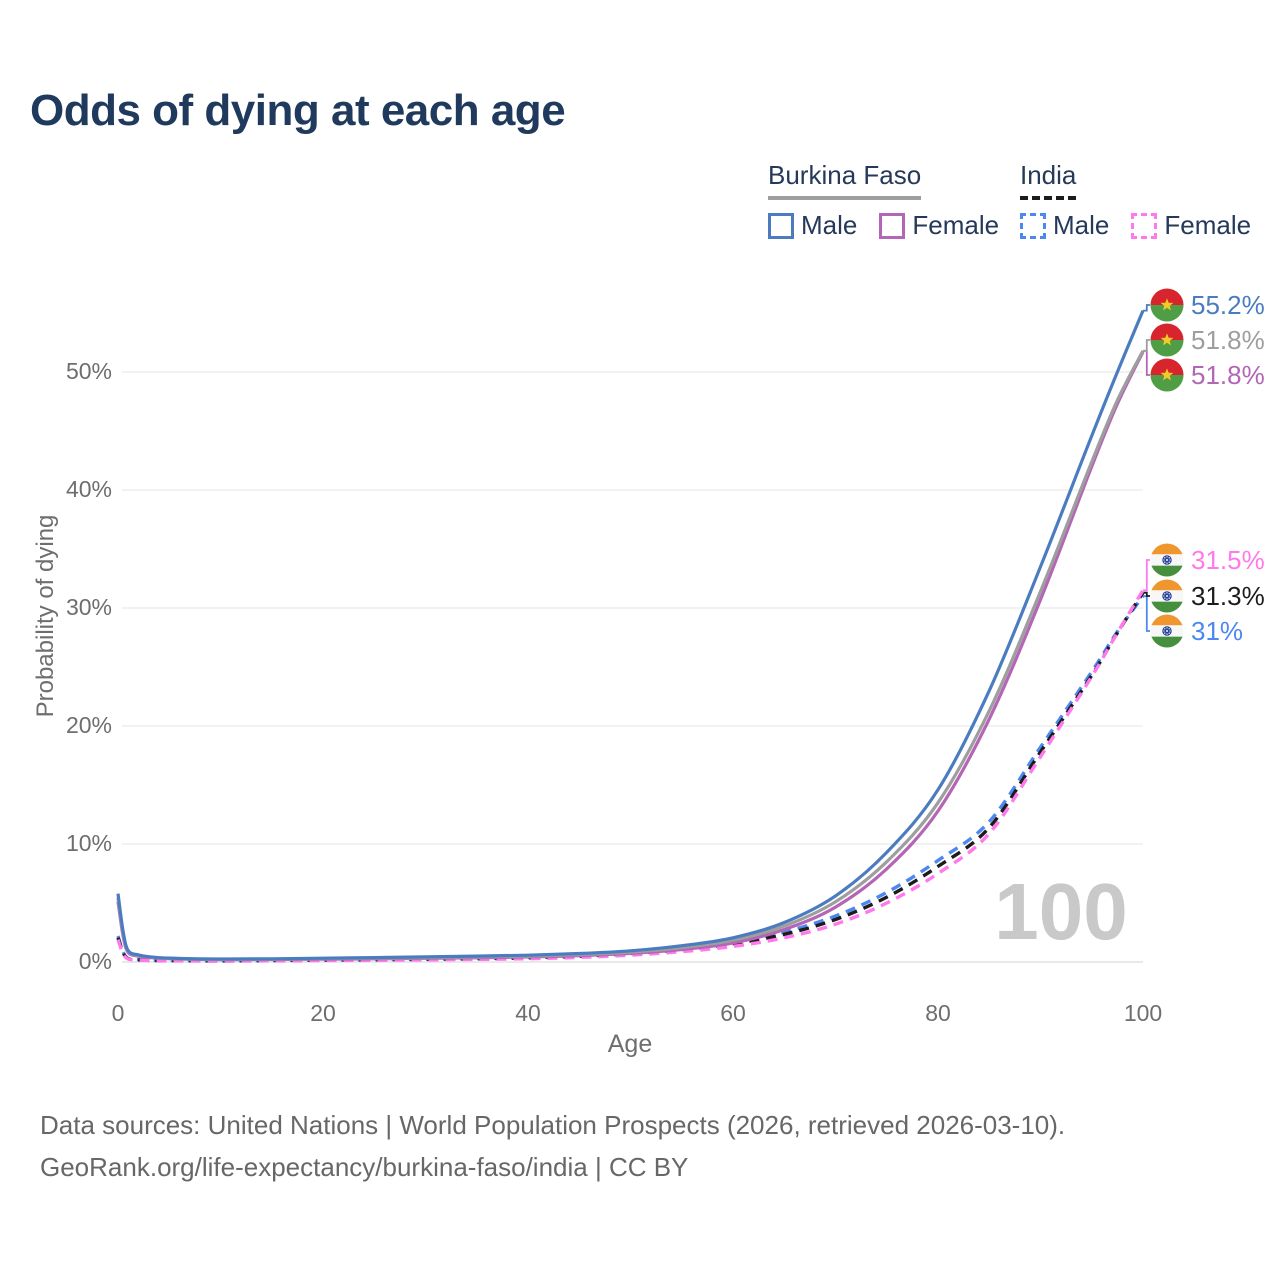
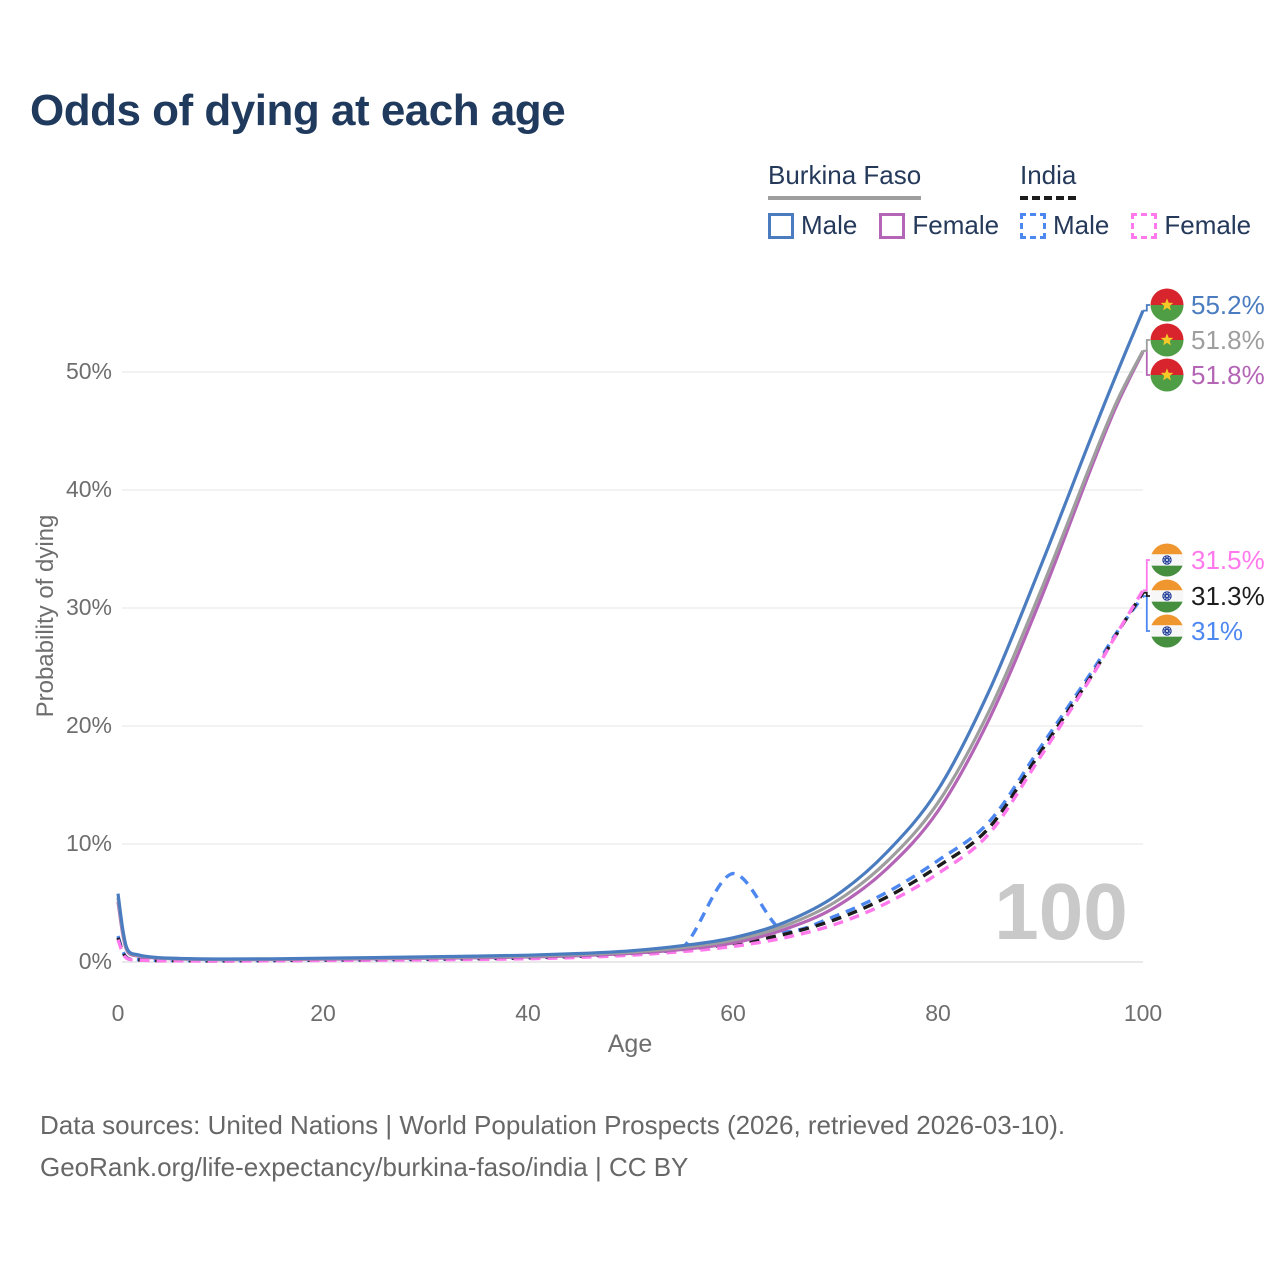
India Male/60: 1.7% -> 7.5%
